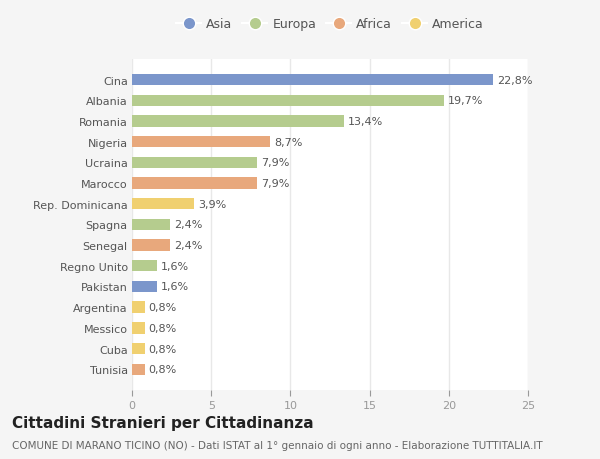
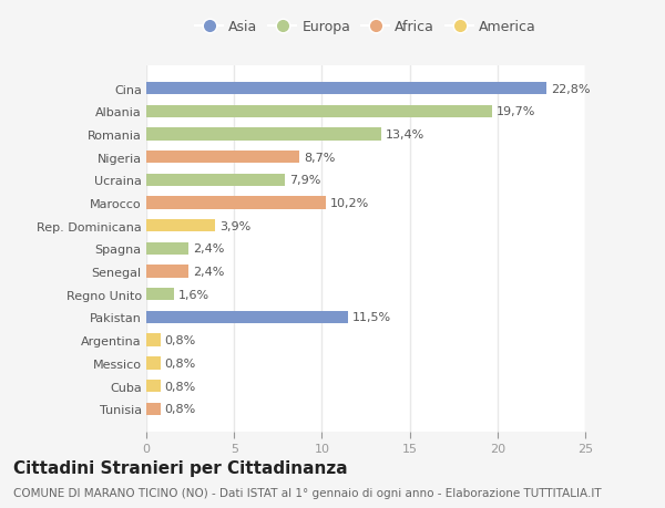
Marocco: 7,9% -> 10,2%
Pakistan: 1,6% -> 11,5%
